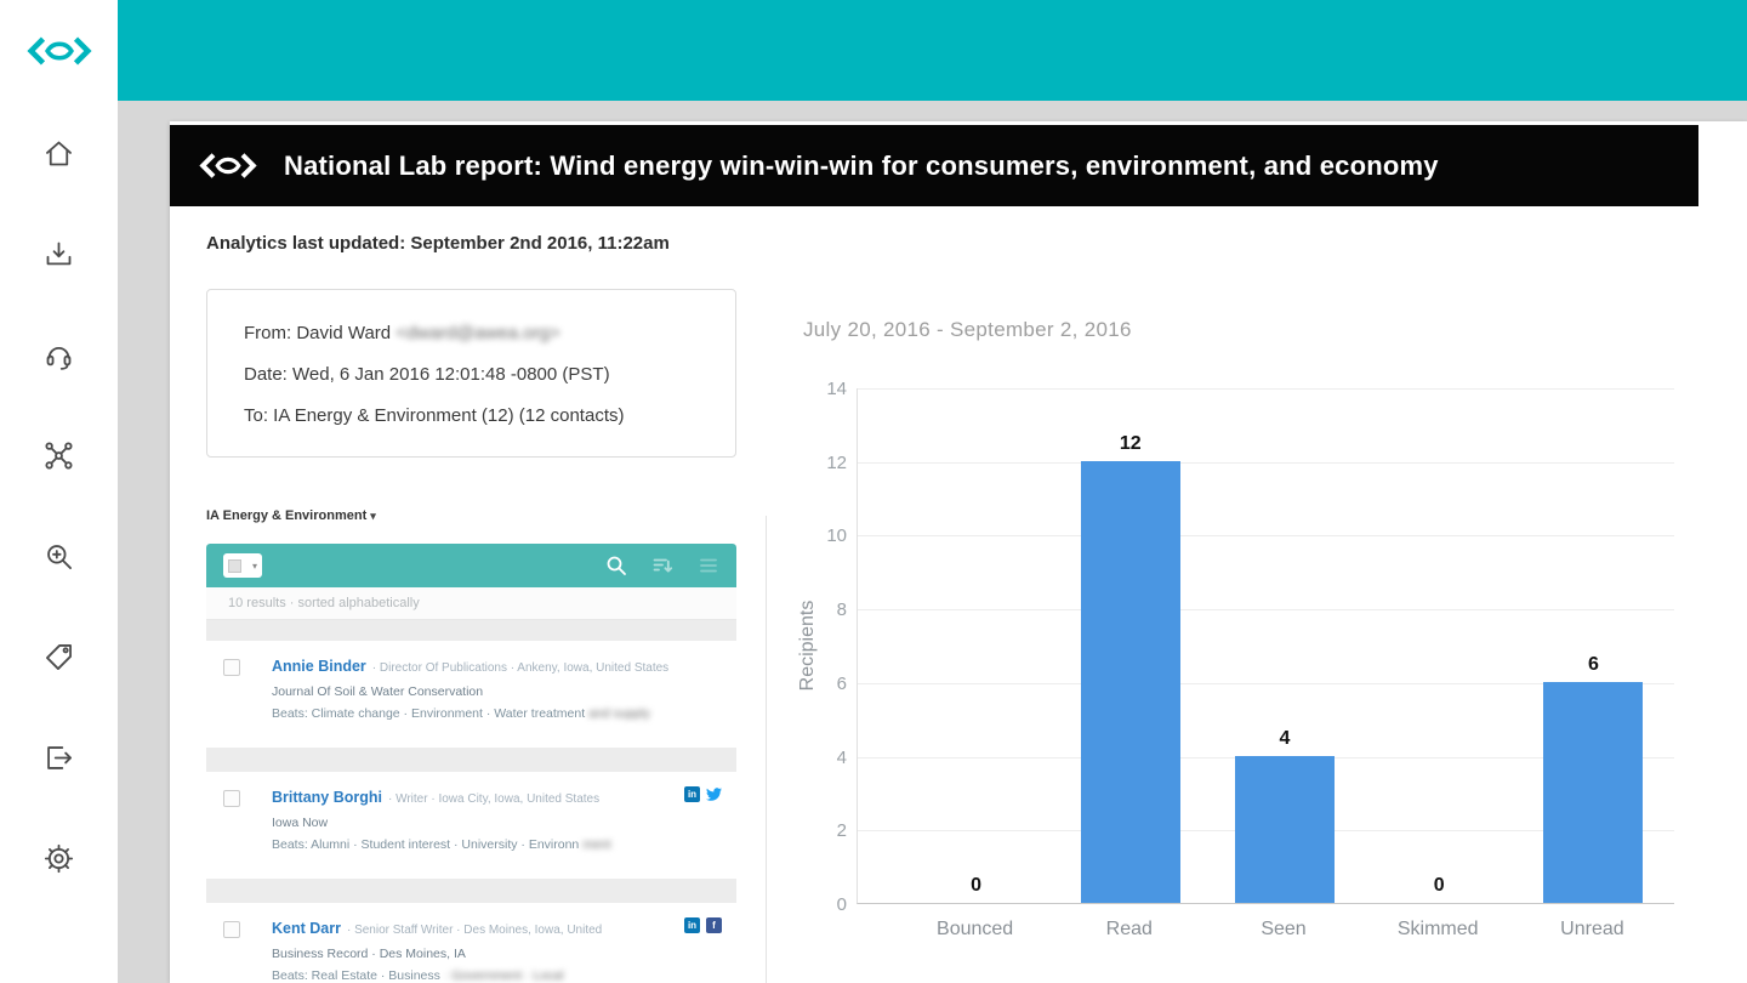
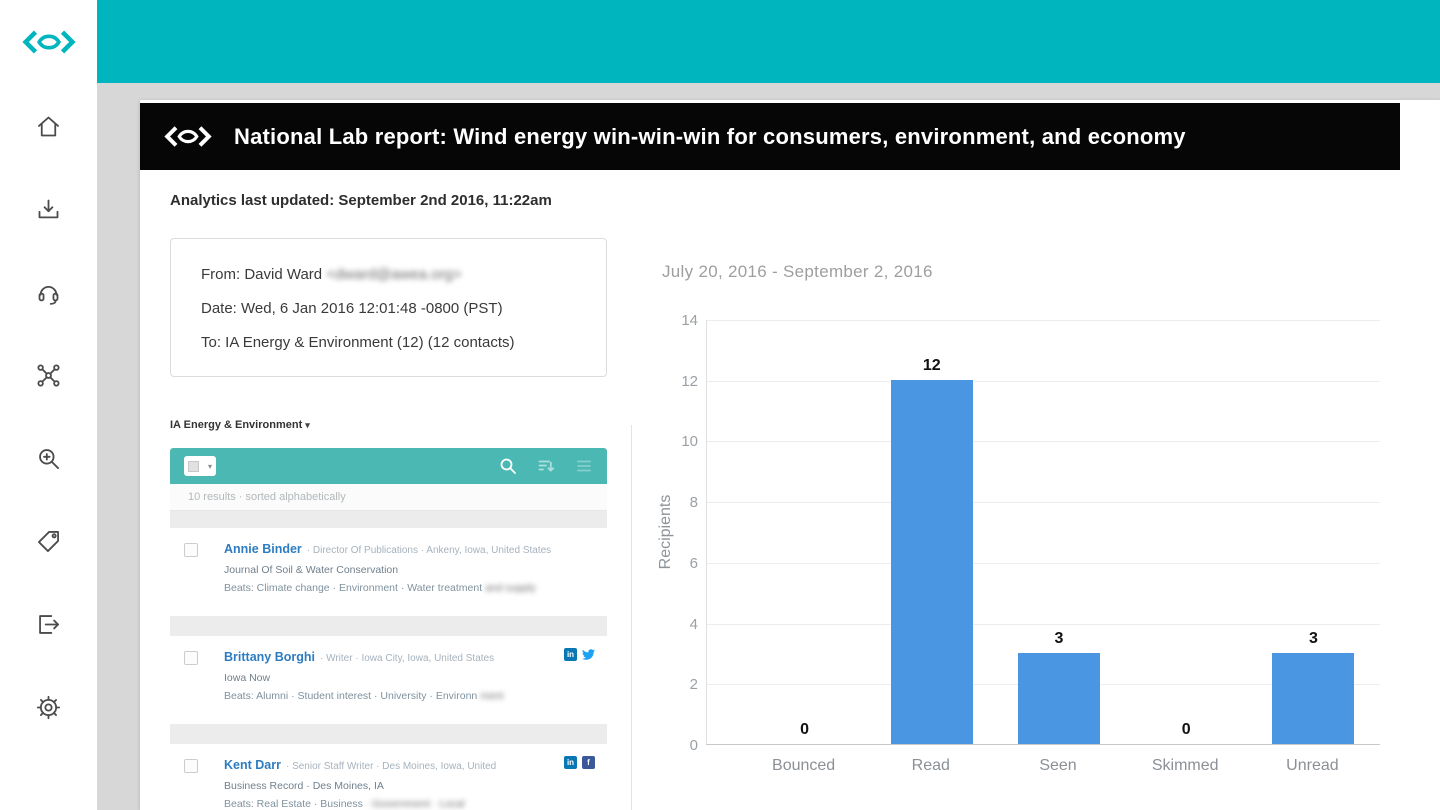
Seen: 4 -> 3
Unread: 6 -> 3
